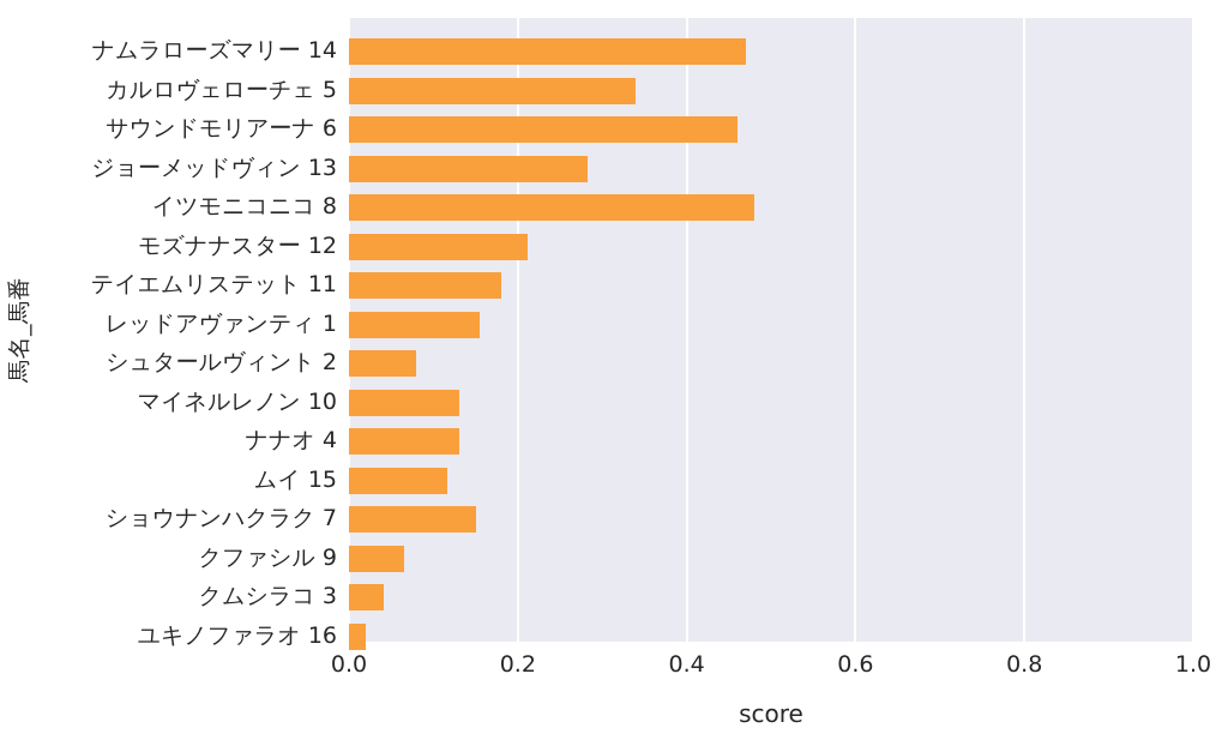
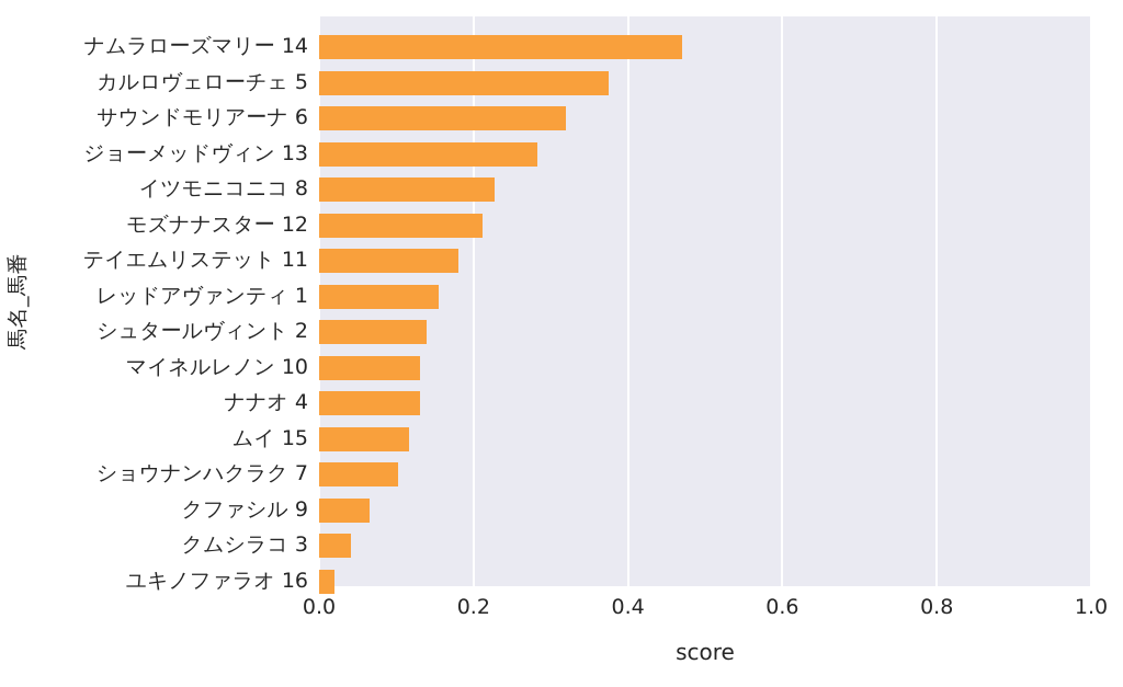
カルロヴェローチェ 5: 0.34 -> 0.38
サウンドモリアーナ 6: 0.46 -> 0.32
イツモニコニコ 8: 0.48 -> 0.23
シュタールヴィント 2: 0.08 -> 0.14
ショウナンハクラク 7: 0.15 -> 0.10
